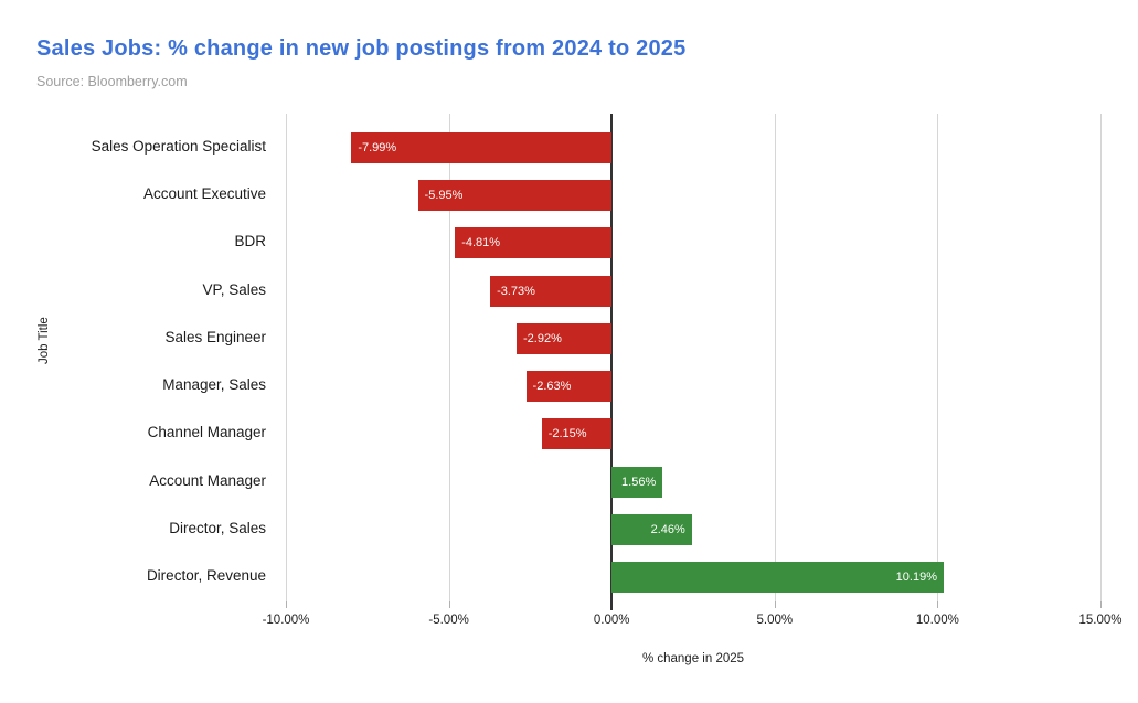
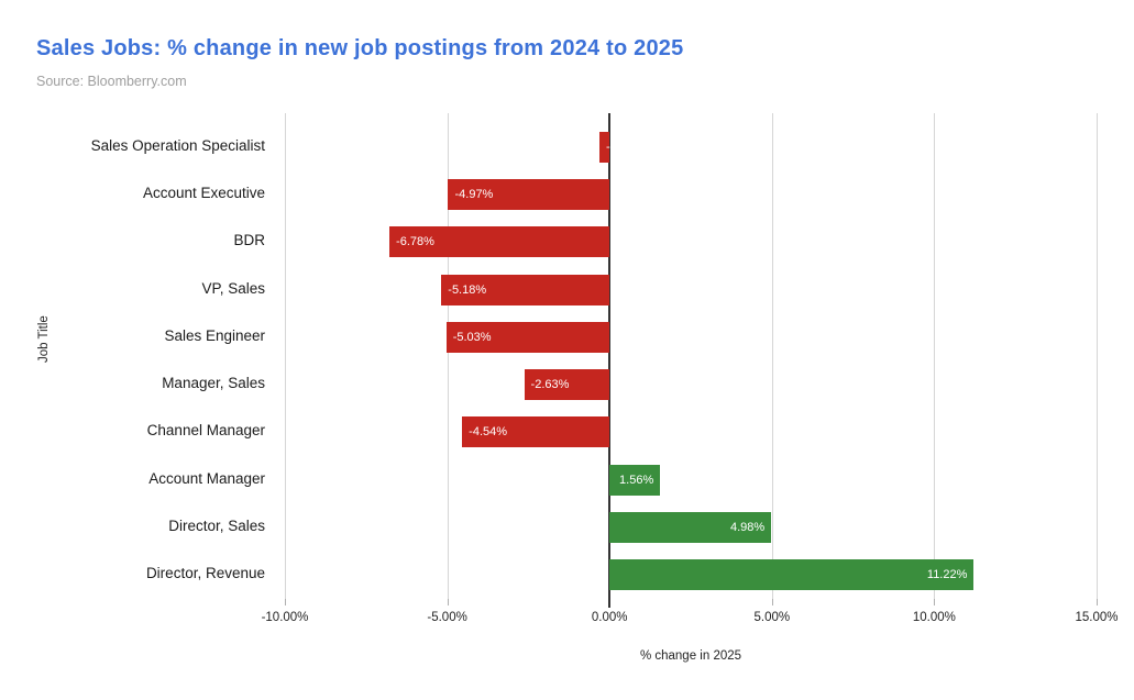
Sales Operation Specialist: -7.99% -> -0.31%
Account Executive: -5.95% -> -4.97%
BDR: -4.81% -> -6.78%
VP, Sales: -3.73% -> -5.18%
Sales Engineer: -2.92% -> -5.03%
Channel Manager: -2.15% -> -4.54%
Director, Sales: 2.46% -> 4.98%
Director, Revenue: 10.19% -> 11.22%
